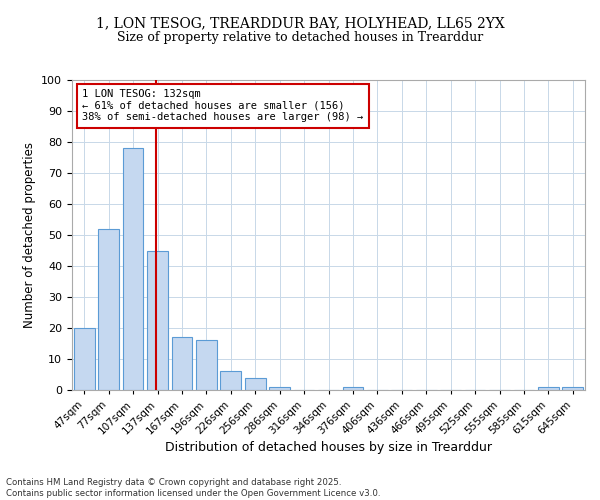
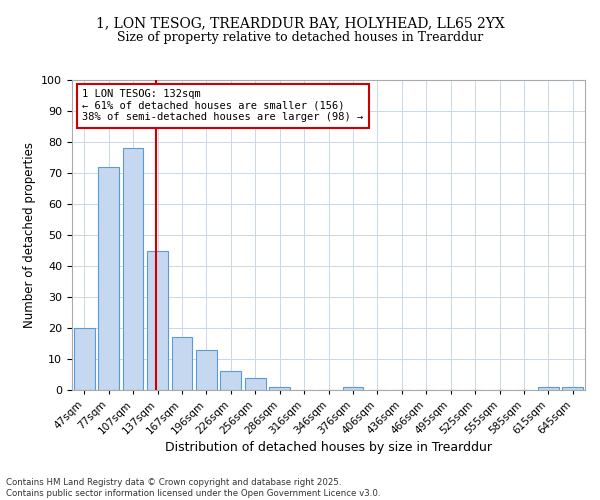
77sqm: 52 -> 72
196sqm: 16 -> 13
